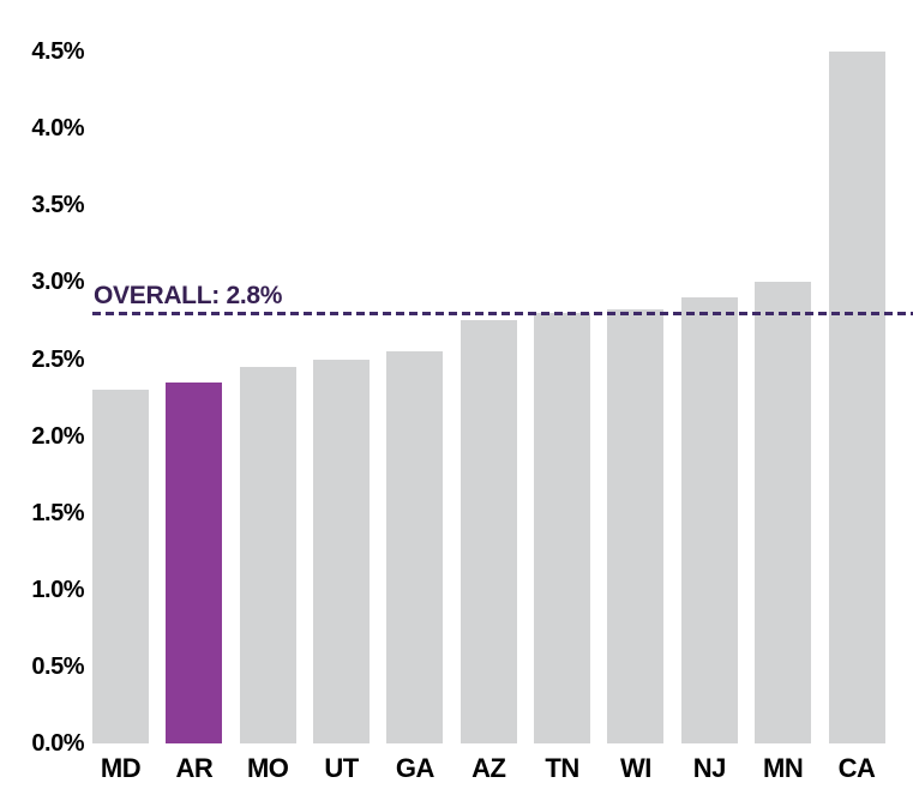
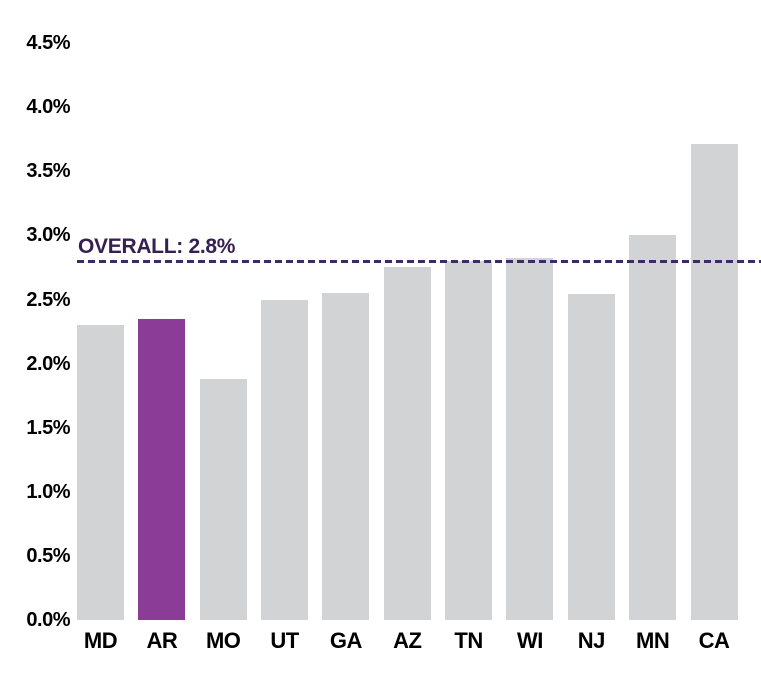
MO: 2.45% -> 1.88%
NJ: 2.90% -> 2.54%
CA: 4.50% -> 3.71%
